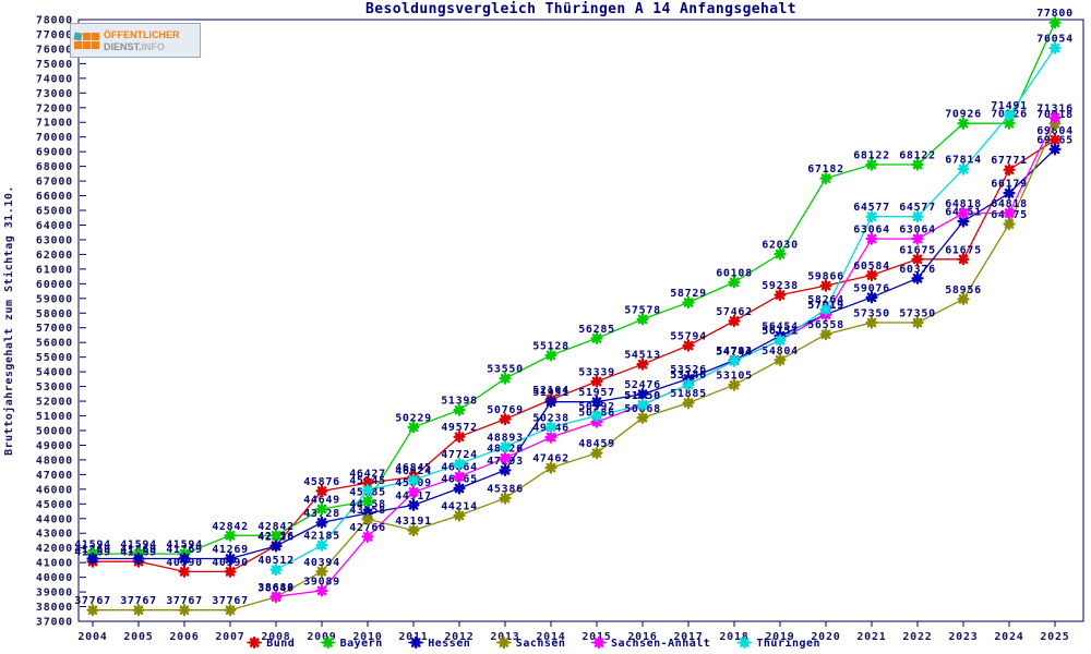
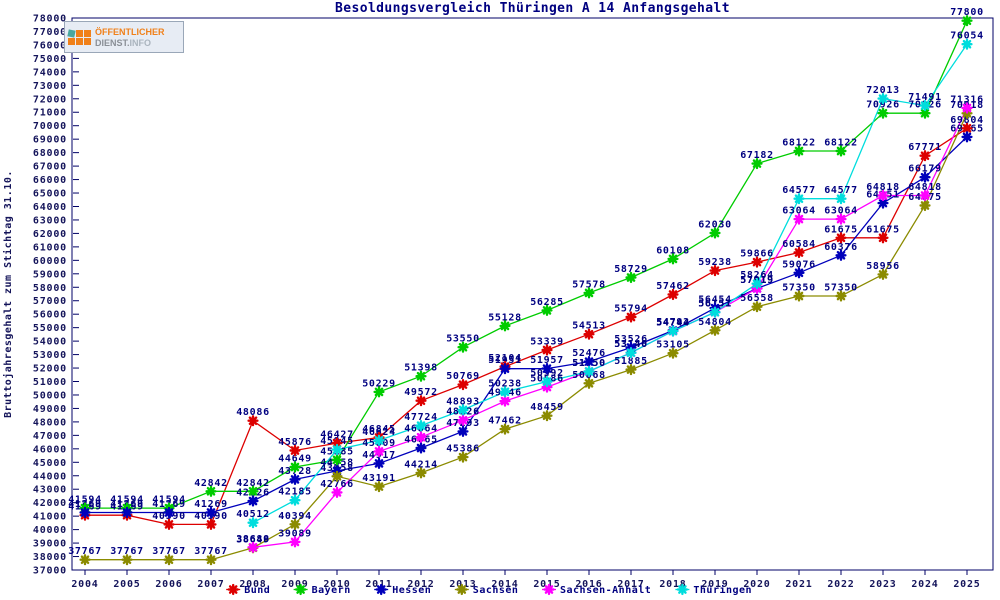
Bund/2008: 42156 -> 48086
Thüringen/2023: 67814 -> 72013
